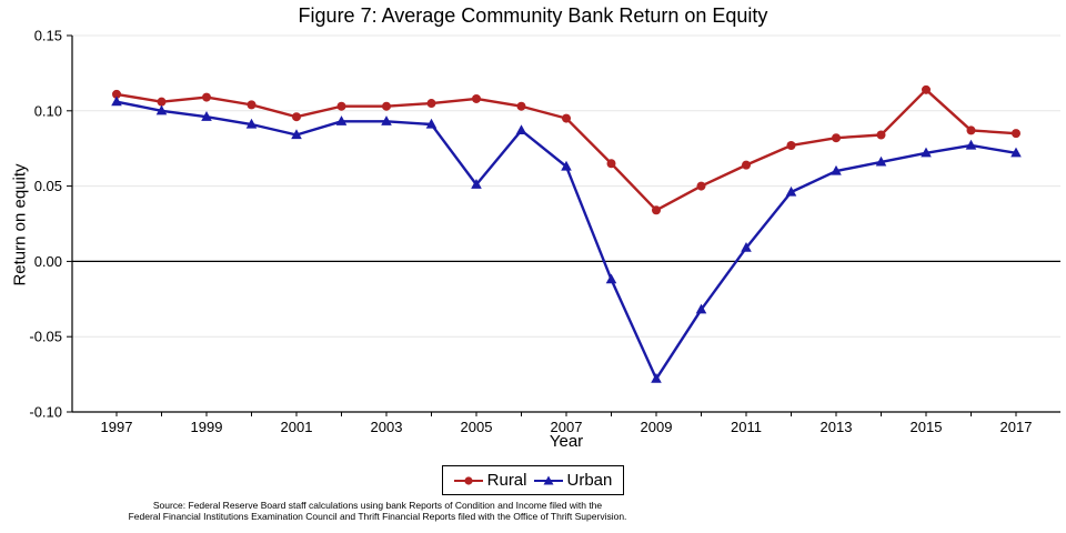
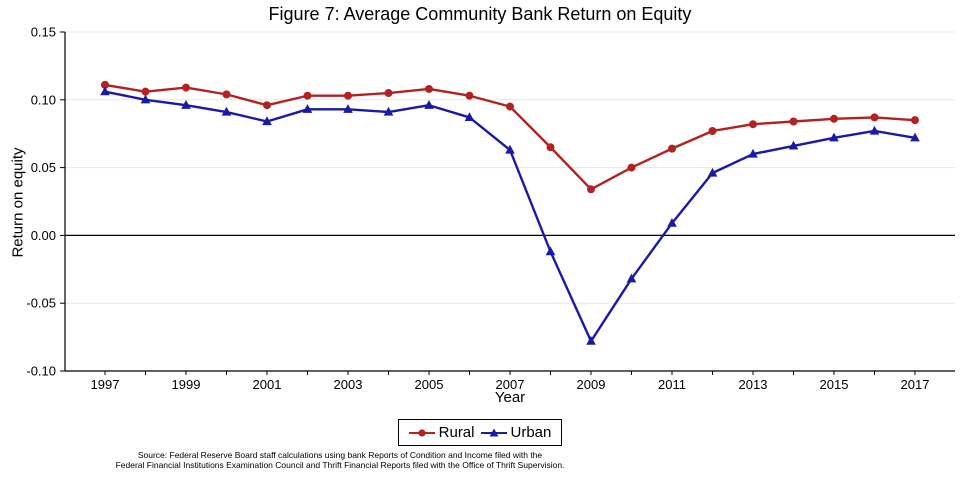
Urban/2005: 0.051 -> 0.096
Rural/2015: 0.114 -> 0.086
